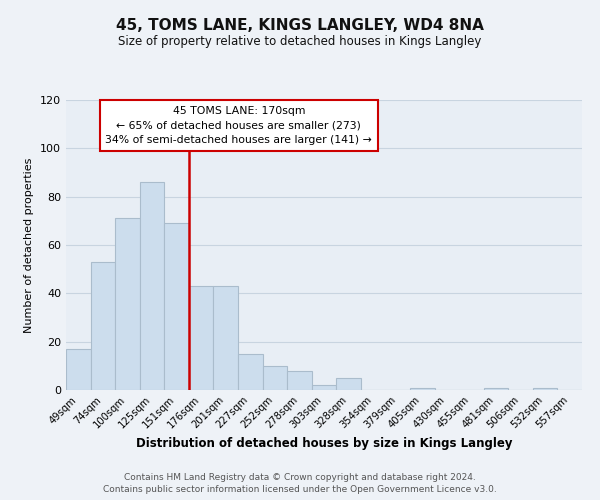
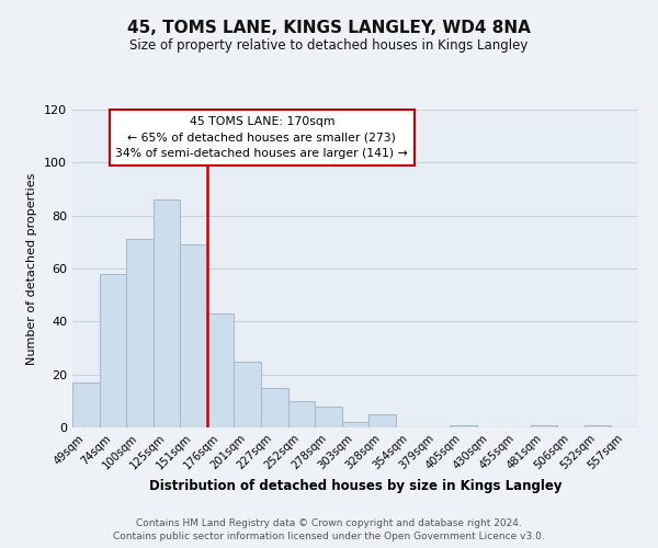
74sqm: 53 -> 58
201sqm: 43 -> 25
